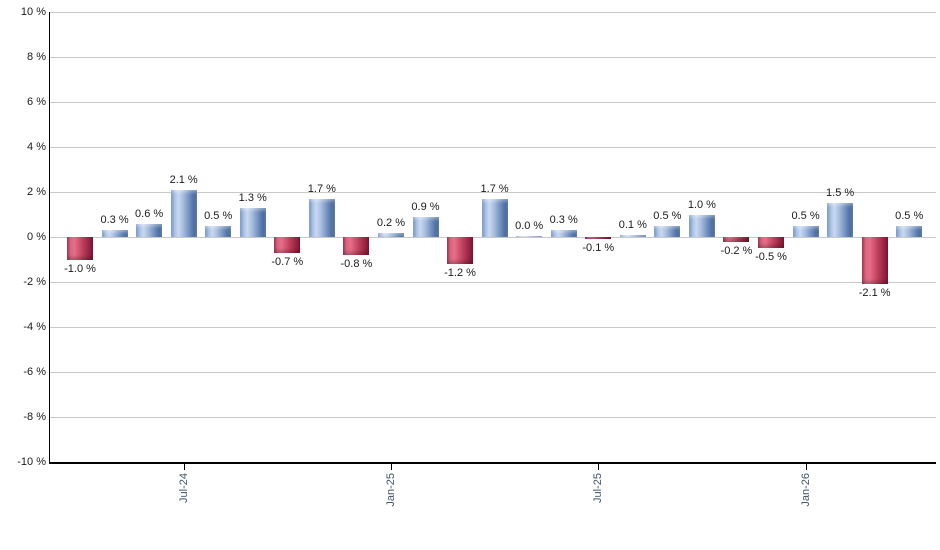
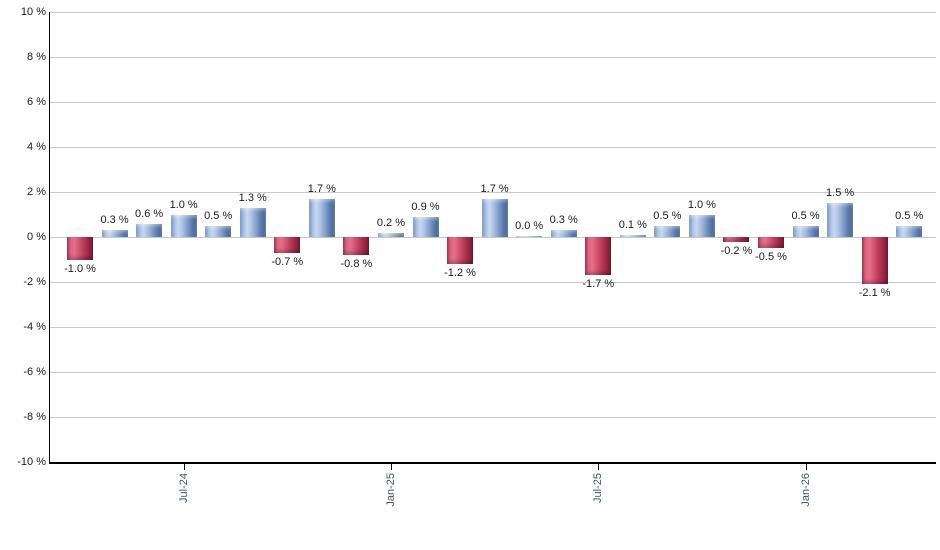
Jul-24: 2.1 -> 1.0
Jul-25: -0.1 -> -1.7
